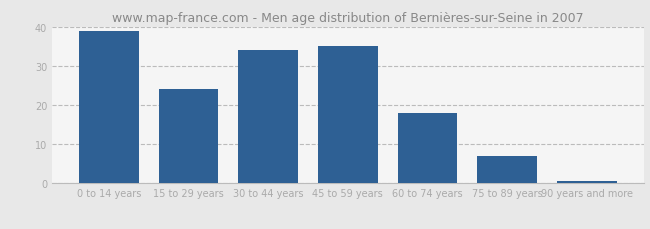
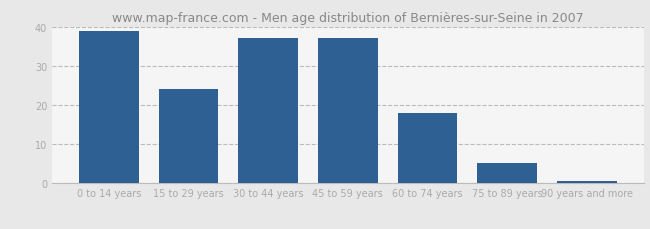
30 to 44 years: 34.0 -> 37.0
45 to 59 years: 35.0 -> 37.0
75 to 89 years: 7.0 -> 5.0
